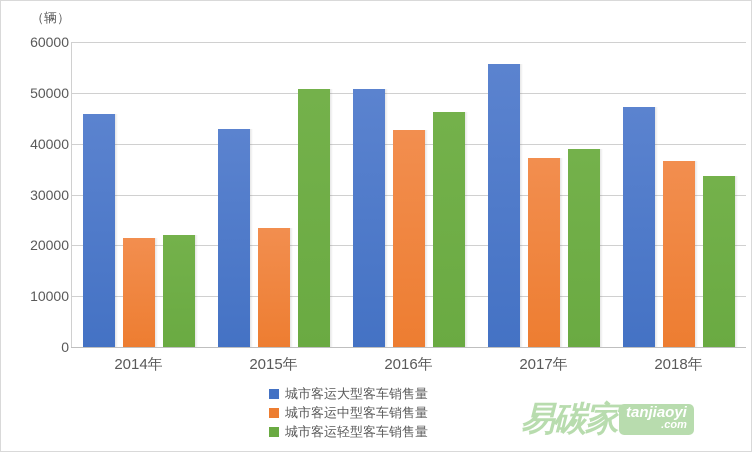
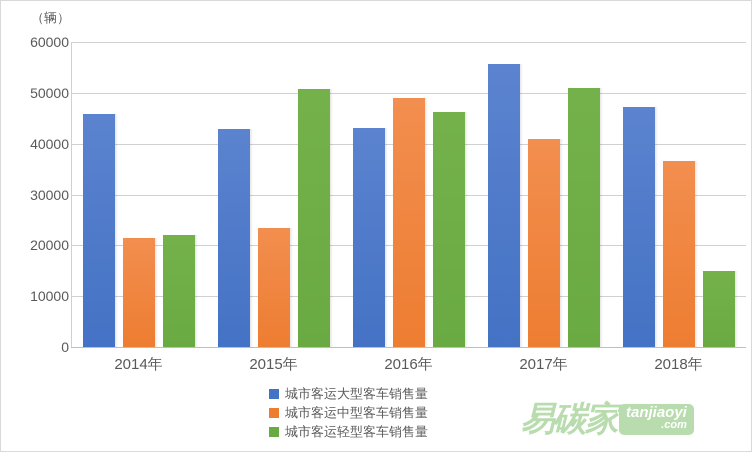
城市客运大型客车销售量/2016年: 51000 -> 43000
城市客运中型客车销售量/2016年: 43000 -> 49000
城市客运中型客车销售量/2017年: 37000 -> 41000
城市客运轻型客车销售量/2017年: 39000 -> 51000
城市客运轻型客车销售量/2018年: 34000 -> 15000
